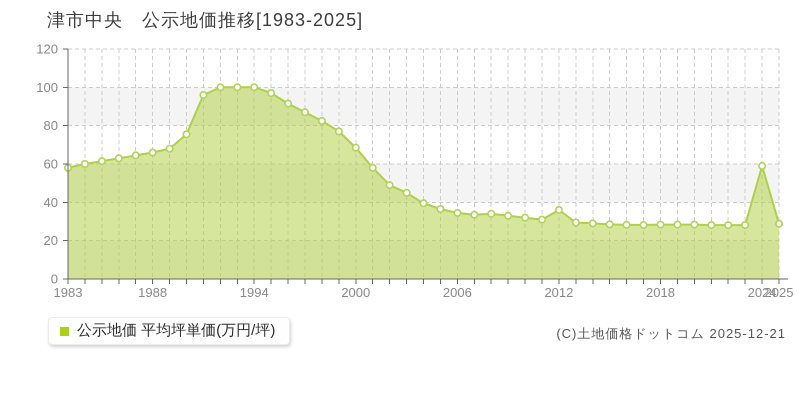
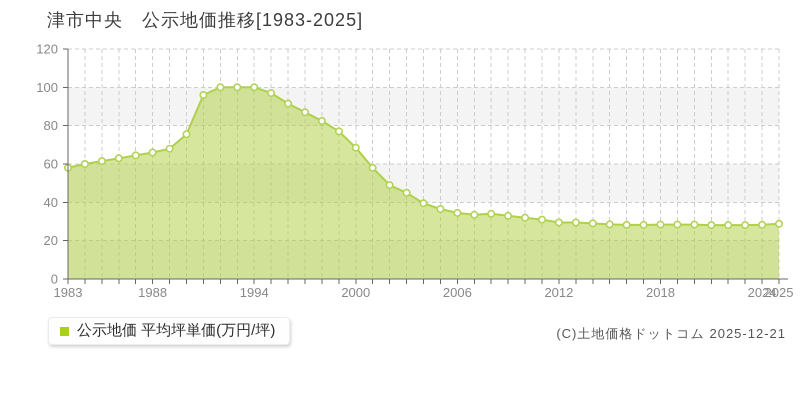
2012: 36 -> 30
2024: 59 -> 28
